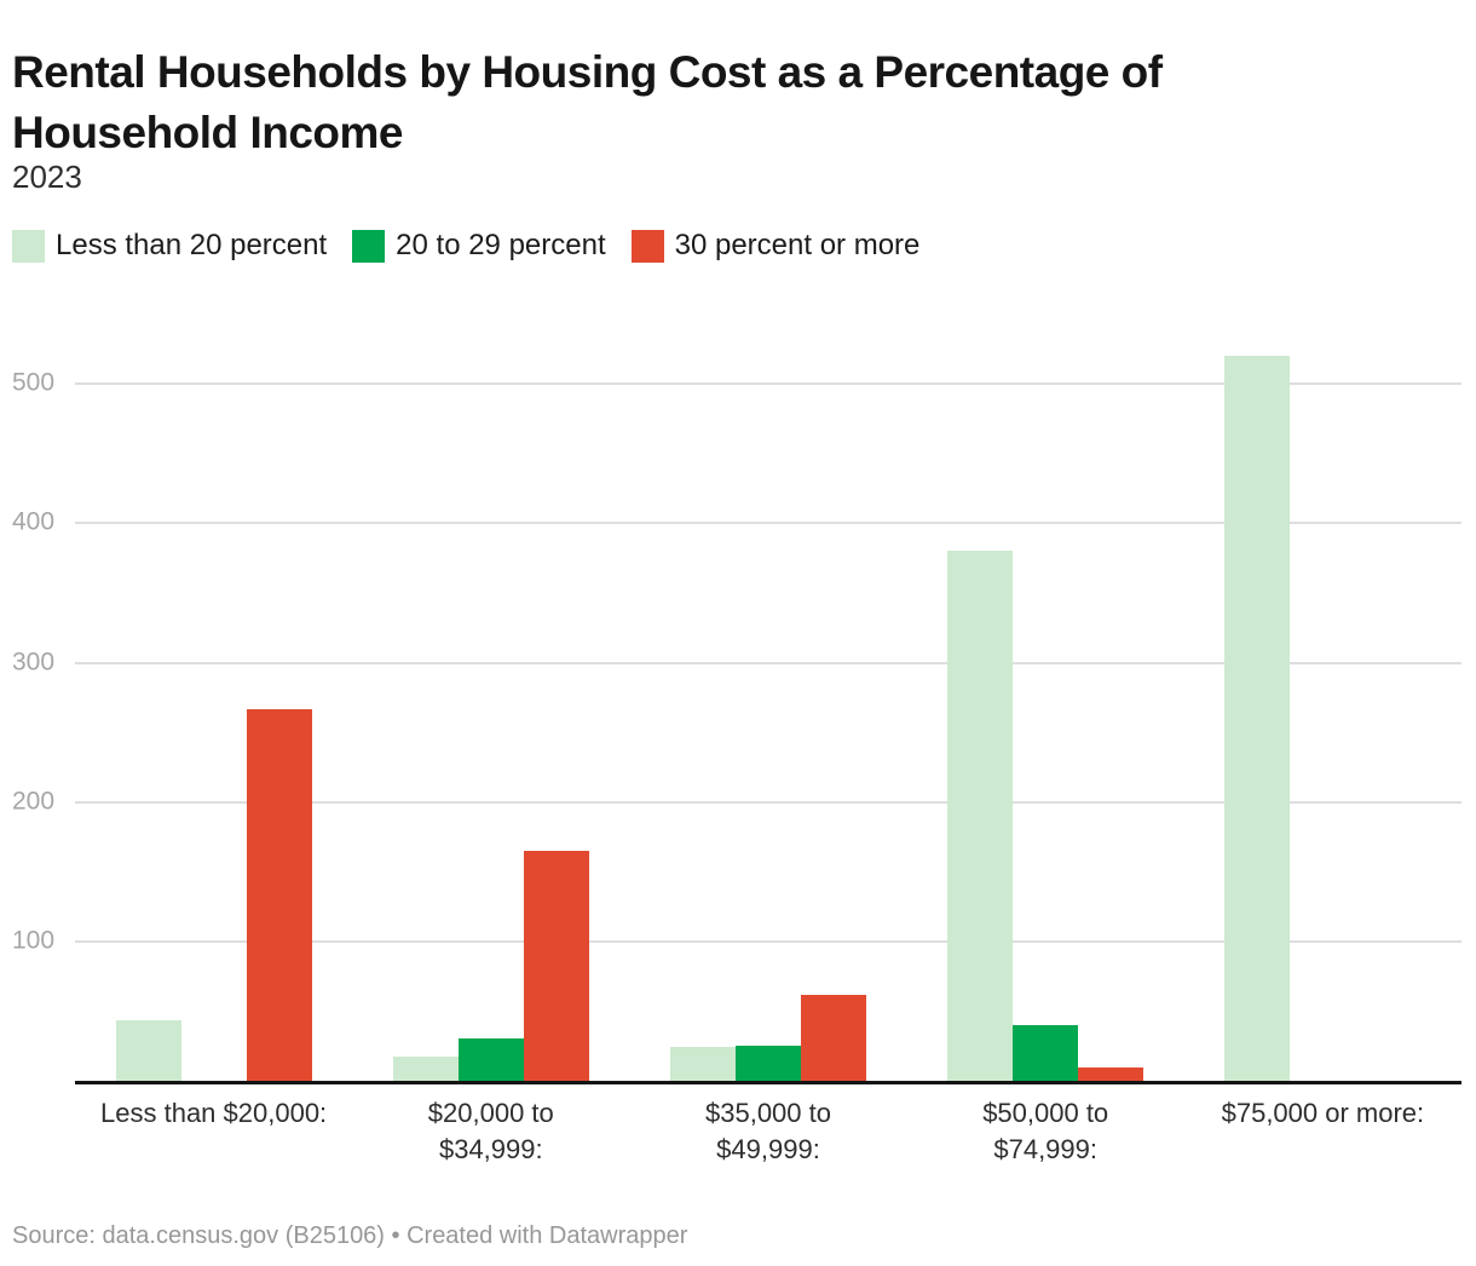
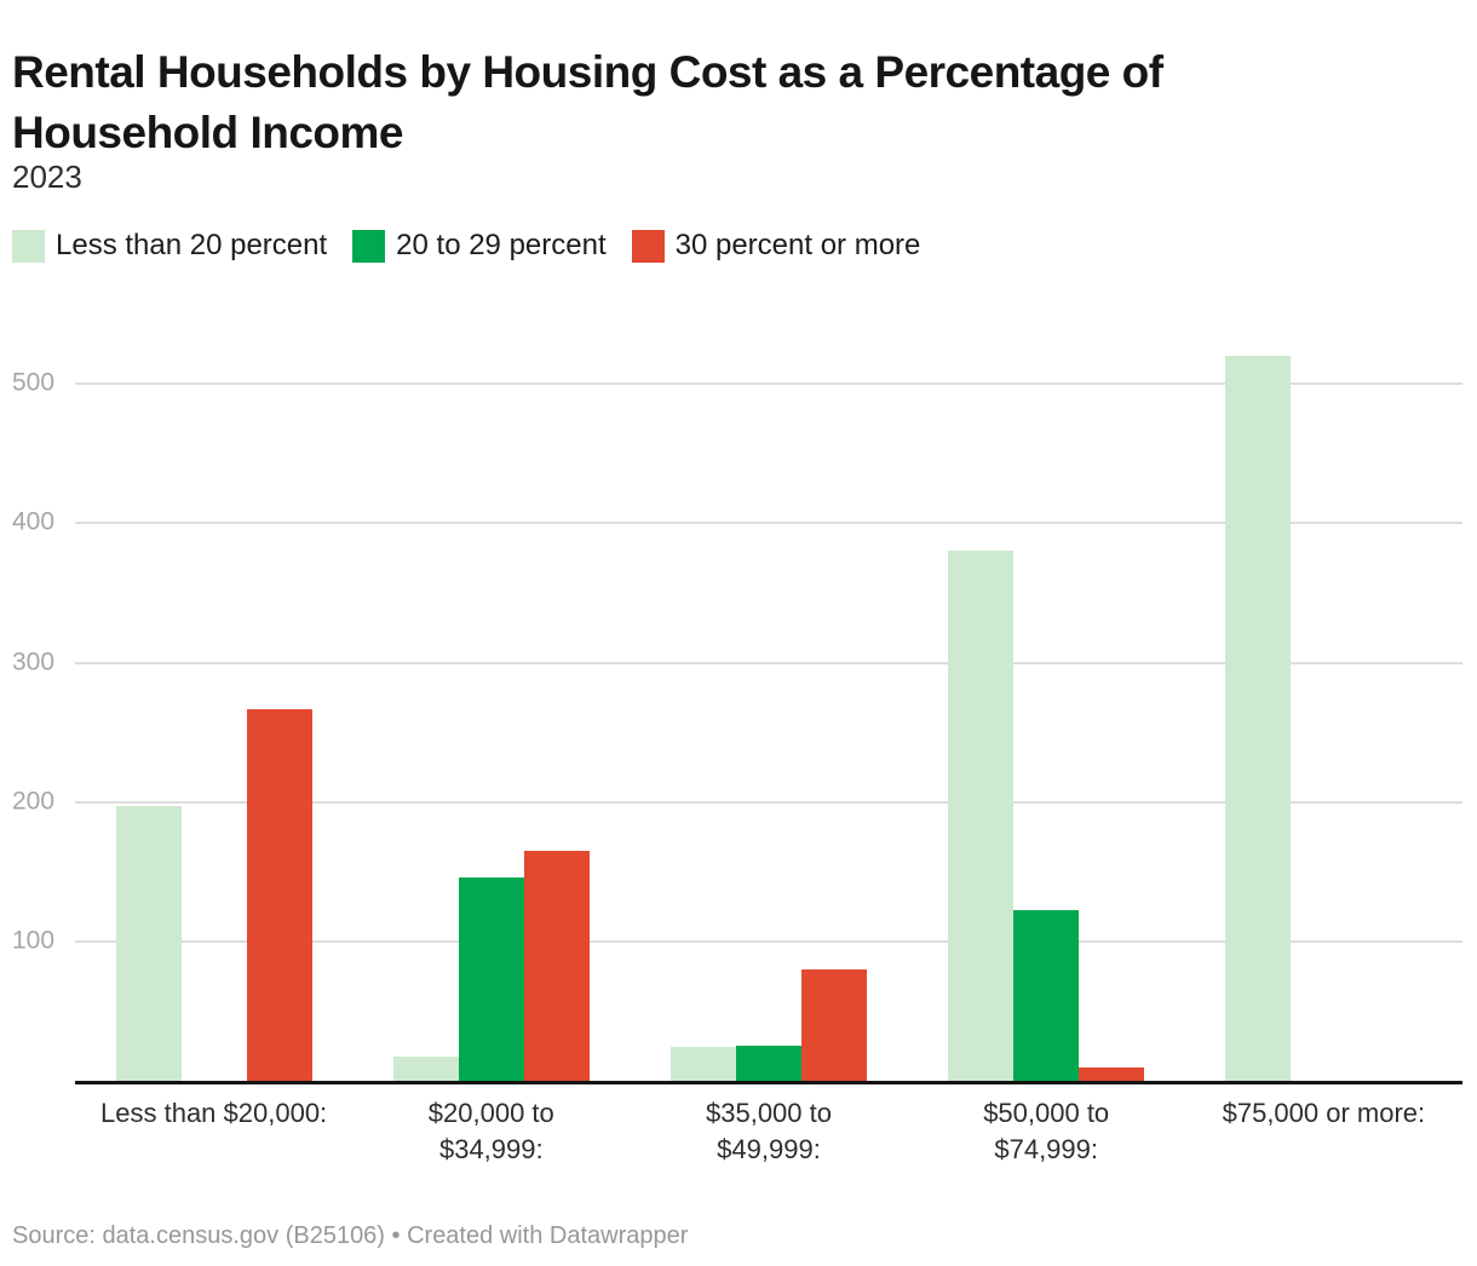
Less than 20 percent/Less than $20,000:: 44 -> 197
20 to 29 percent/$20,000 to $34,999:: 31 -> 146
30 percent or more/$35,000 to $49,999:: 62 -> 80
20 to 29 percent/$50,000 to $74,999:: 40 -> 123
